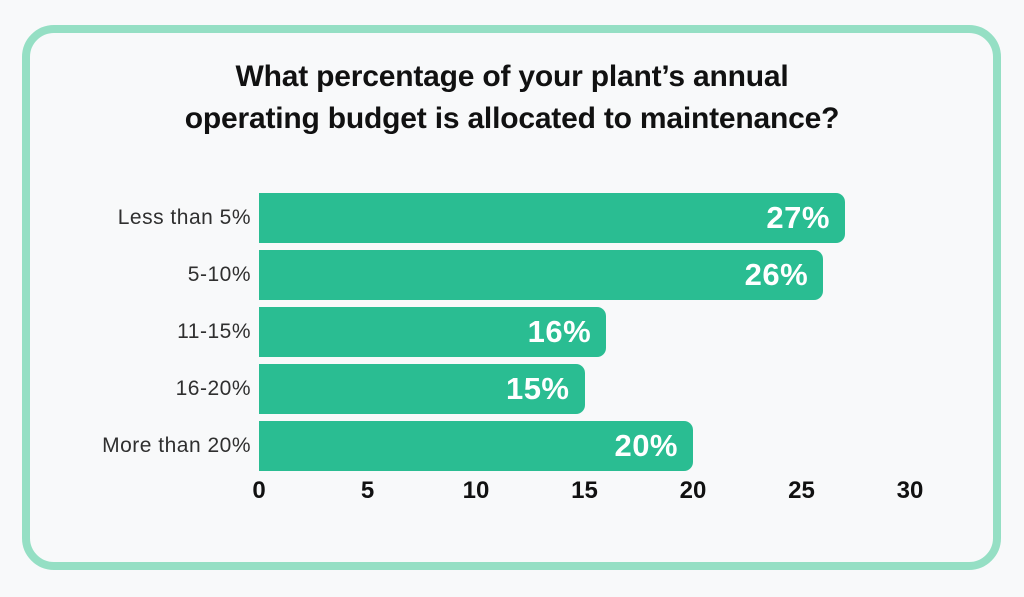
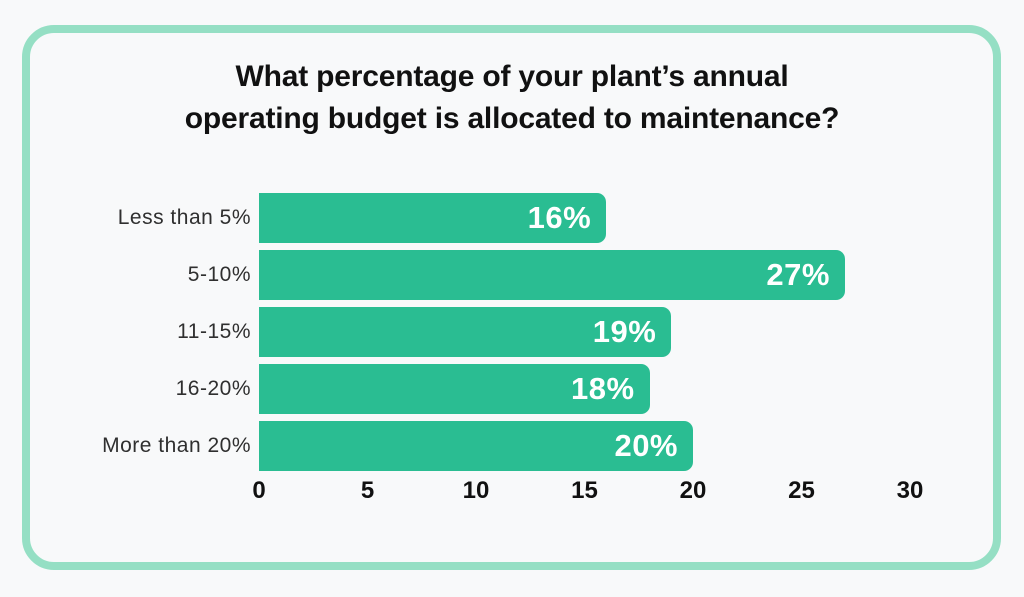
Less than 5%: 27% -> 16%
5-10%: 26% -> 27%
11-15%: 16% -> 19%
16-20%: 15% -> 18%
